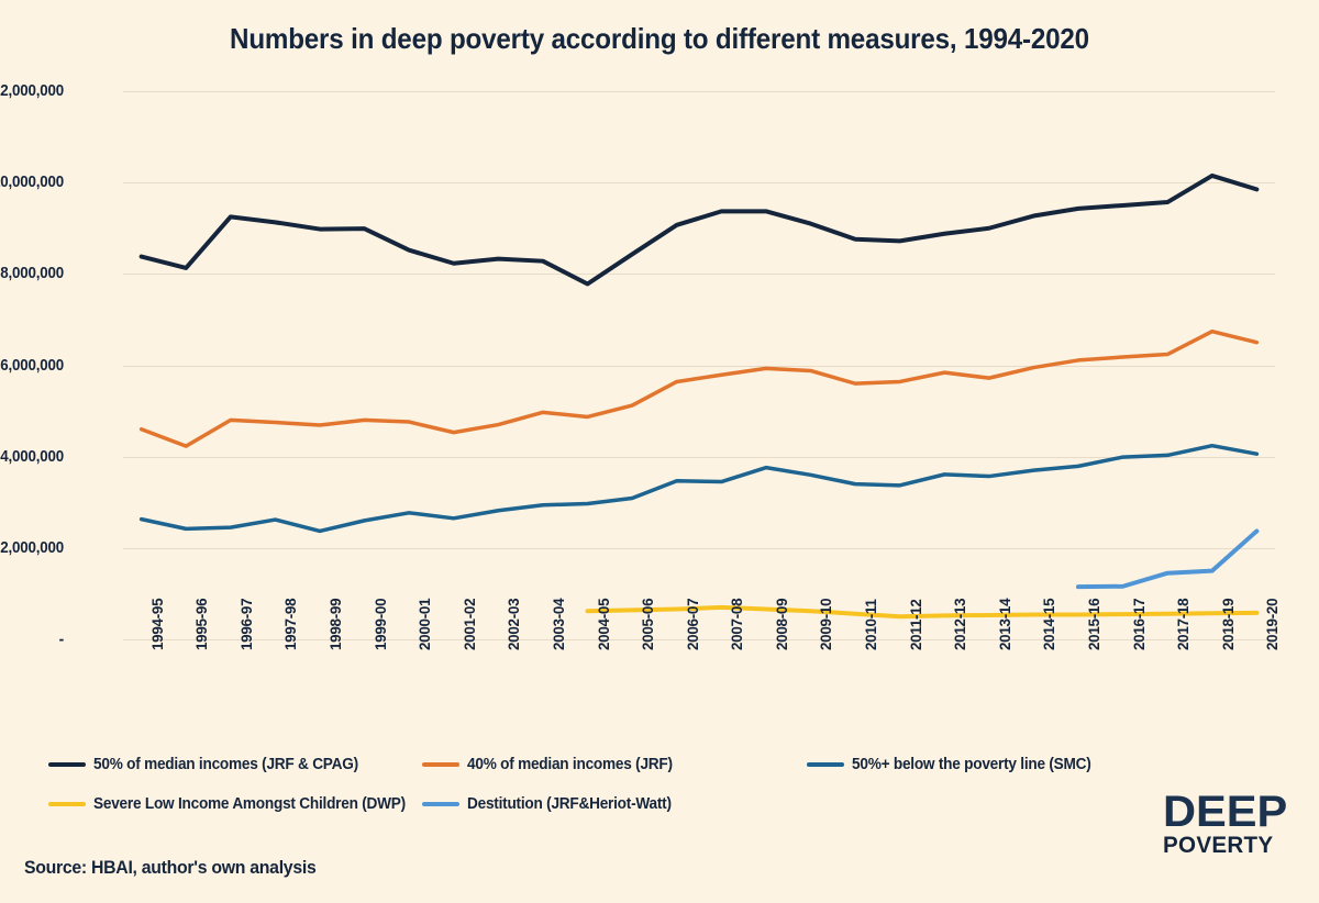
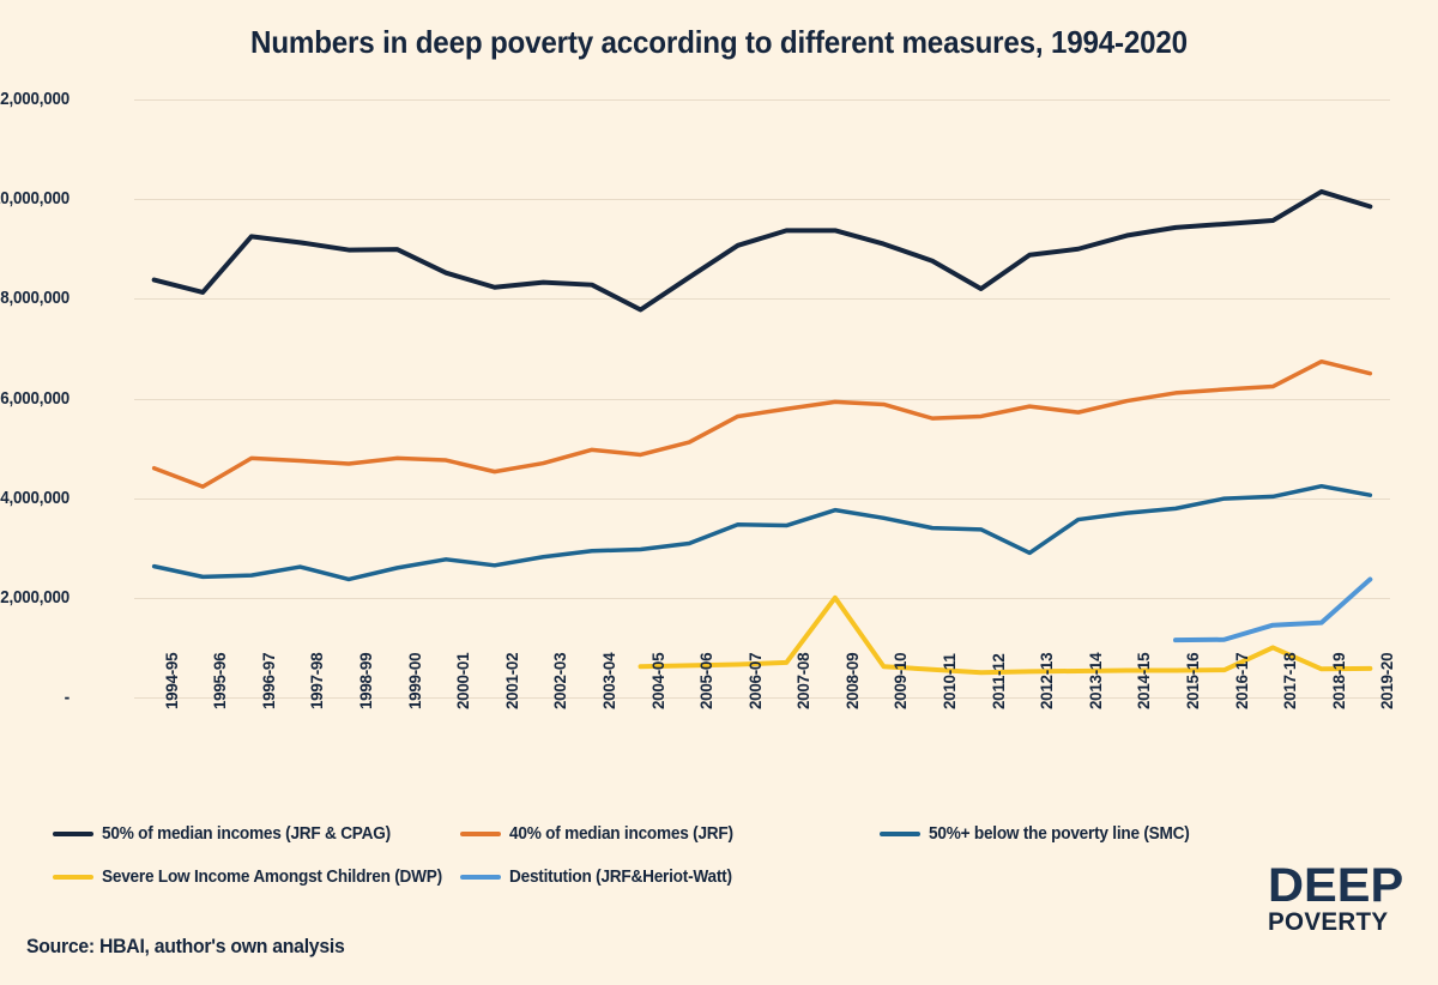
Severe Low Income Amongst Children (DWP)/2008-09: 700000 -> 2000000
50% of median incomes (JRF & CPAG)/2011-12: 8700000 -> 8200000
50%+ below the poverty line (SMC)/2012-13: 3600000 -> 2900000
Severe Low Income Amongst Children (DWP)/2017-18: 600000 -> 1000000
